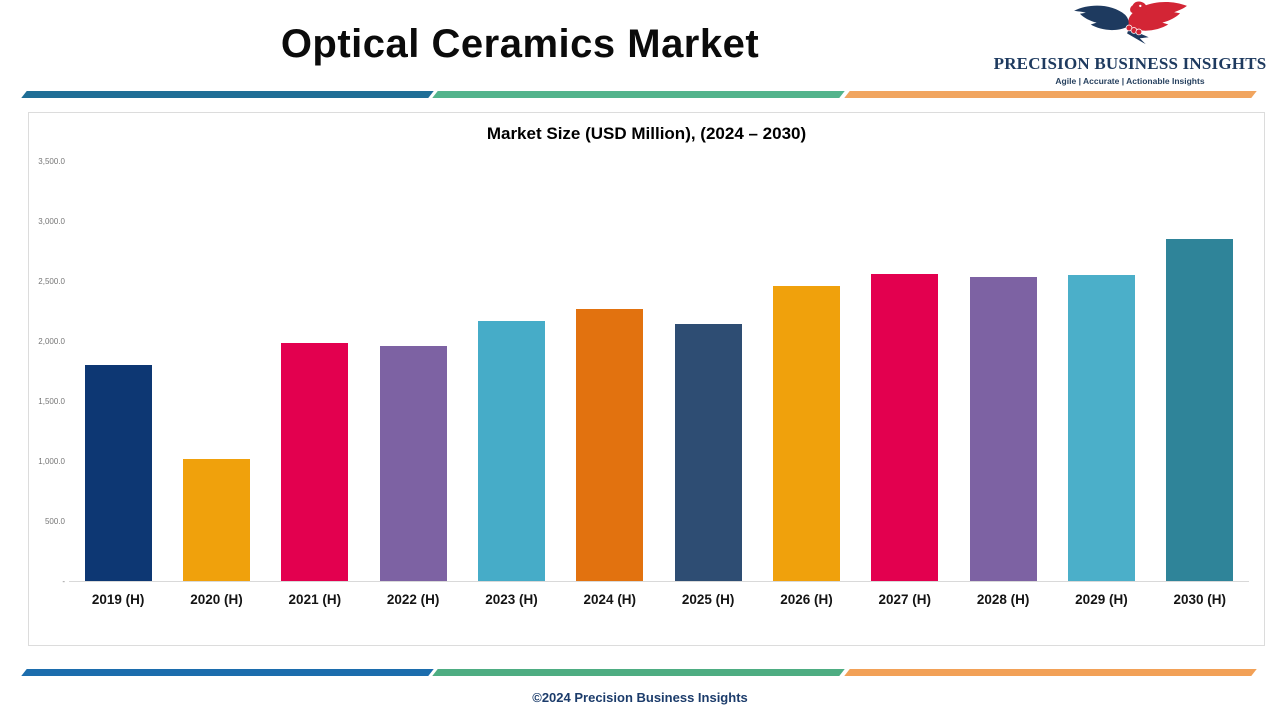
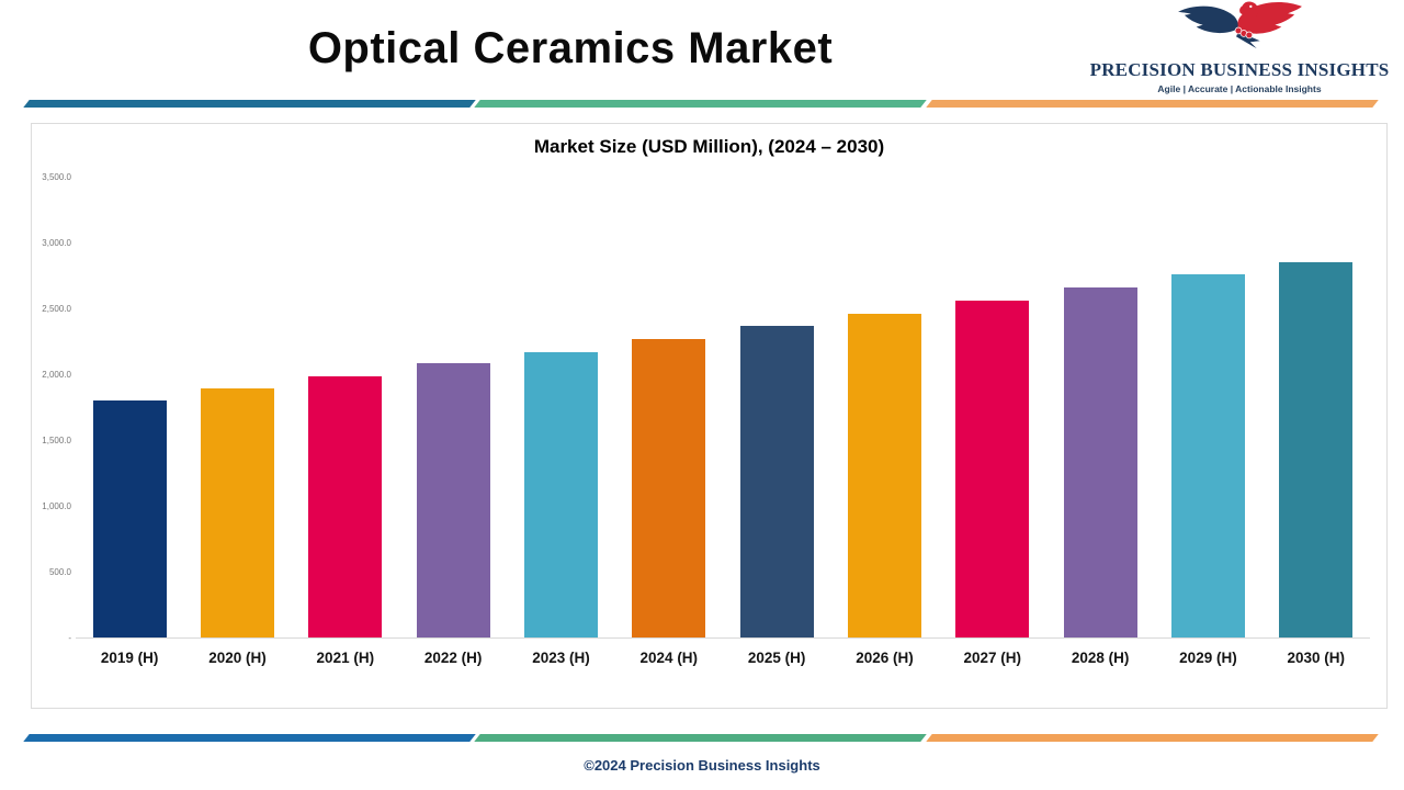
2020 (H): 1020 -> 1900
2022 (H): 1960 -> 2080
2025 (H): 2140 -> 2360
2028 (H): 2530 -> 2660
2029 (H): 2550 -> 2760
